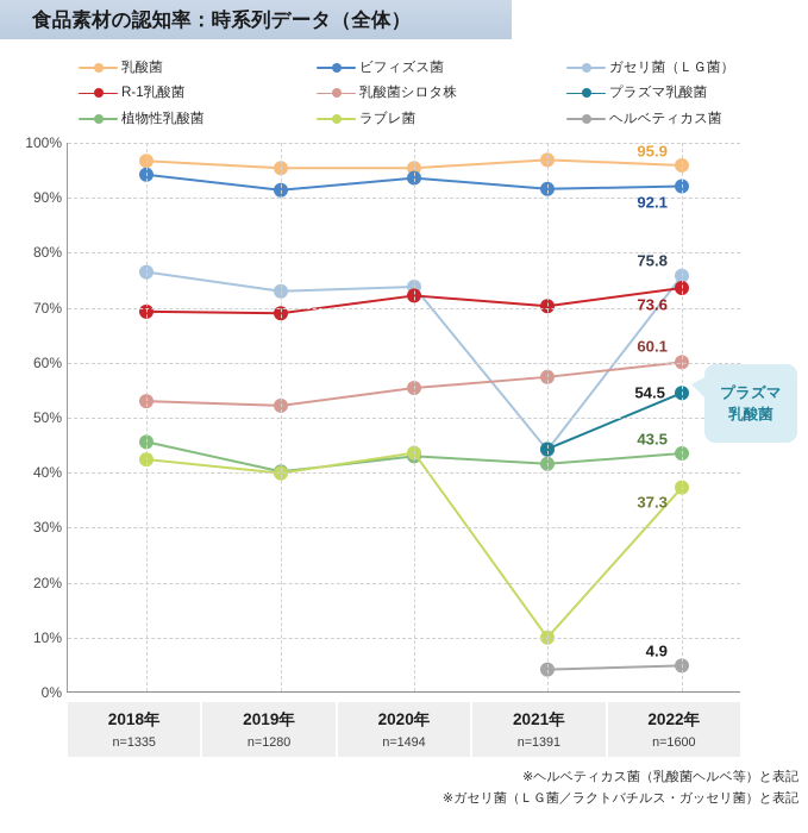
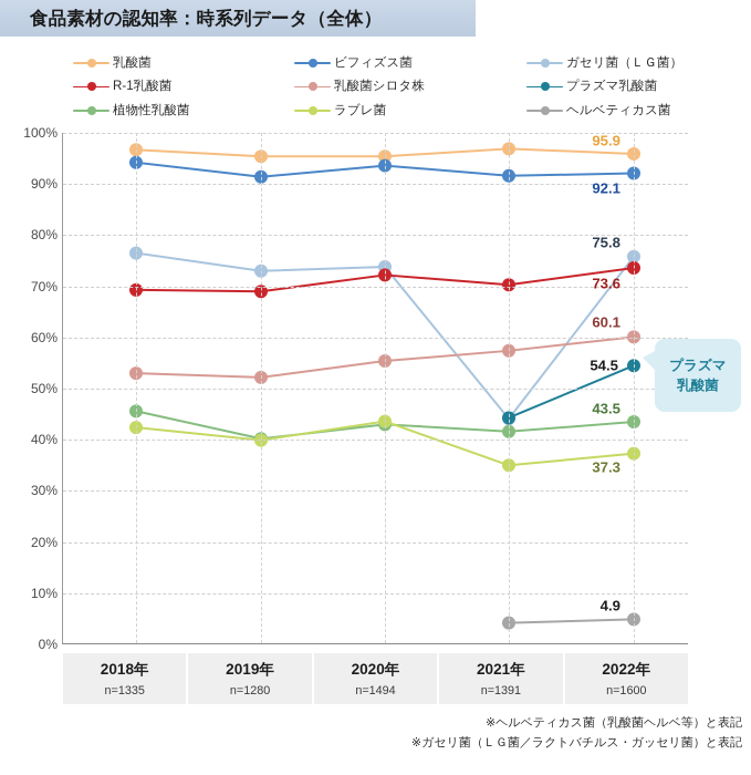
ラブレ菌/2021年: 10% -> 35%
